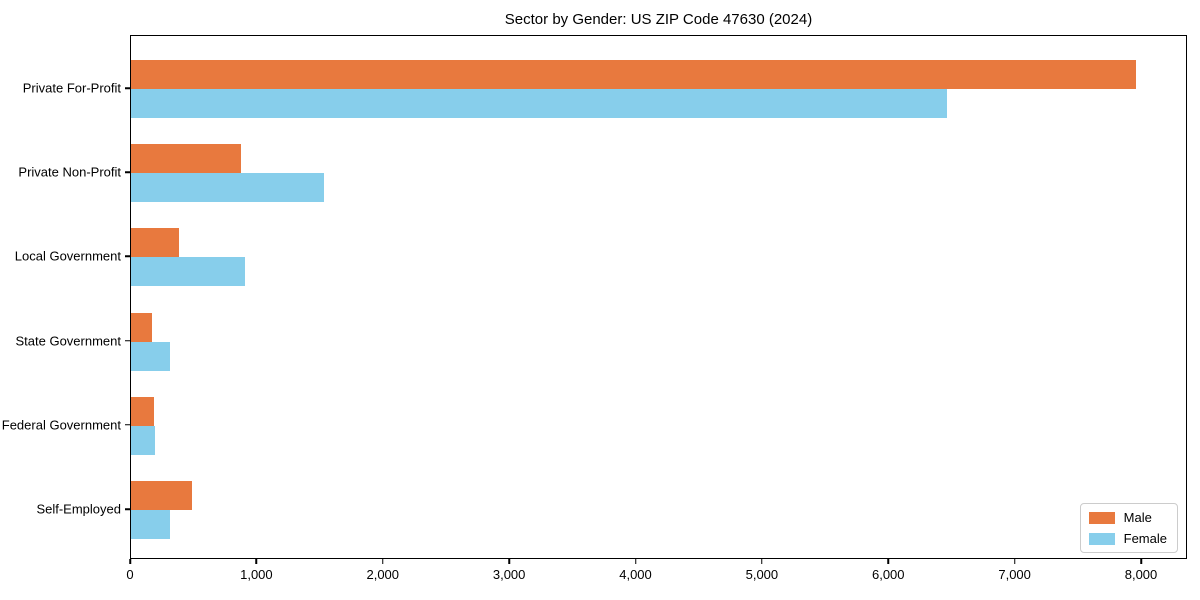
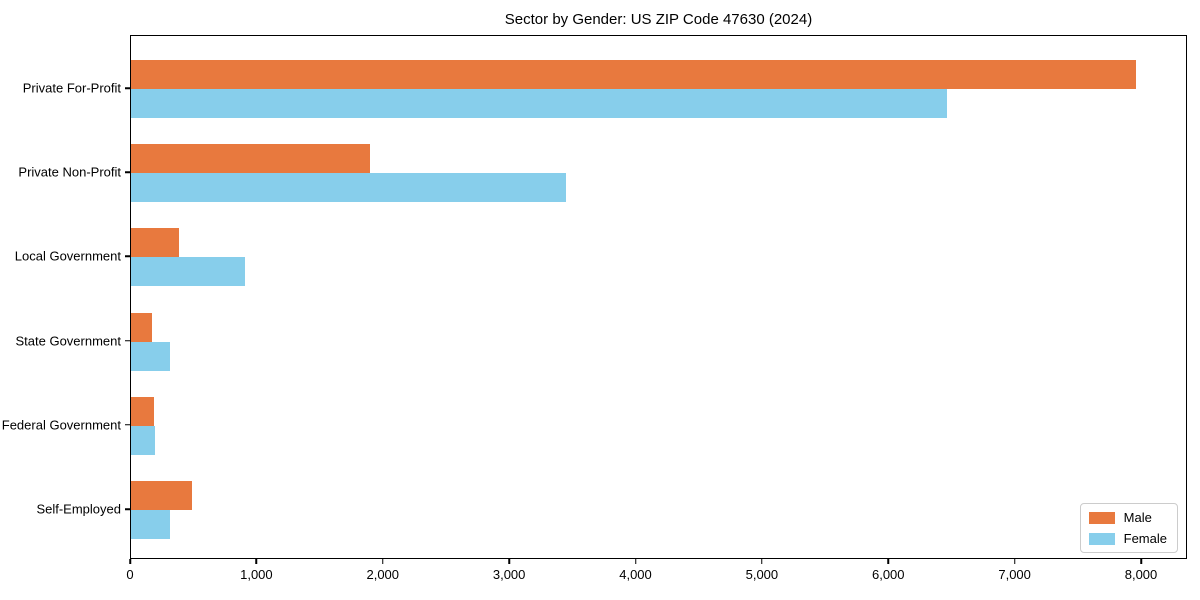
Male/Private Non-Profit: 870 -> 1890
Female/Private Non-Profit: 1520 -> 3440
